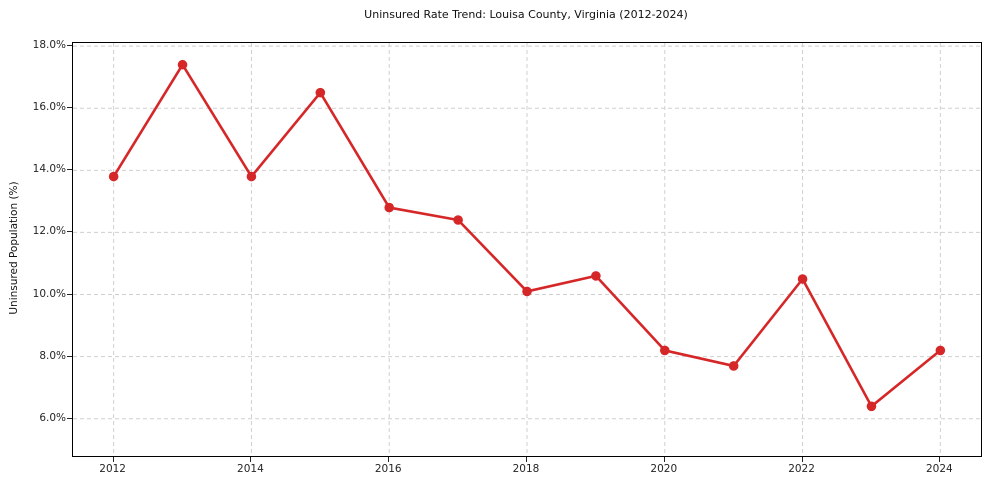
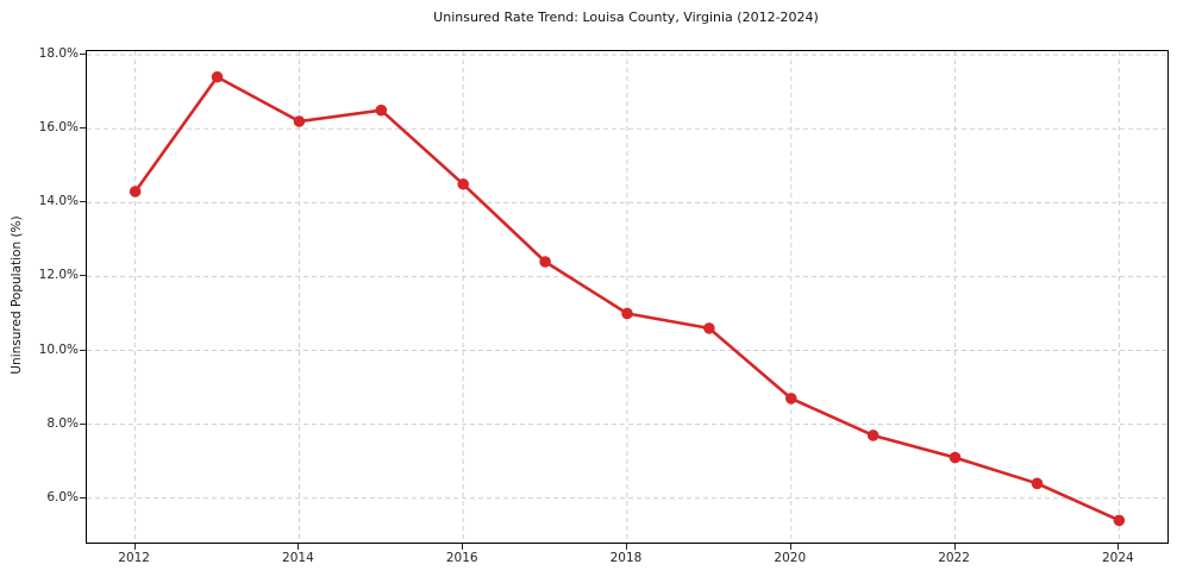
2012: 13.8% -> 14.3%
2014: 13.8% -> 16.2%
2016: 12.8% -> 14.5%
2018: 10.1% -> 11.0%
2020: 8.2% -> 8.7%
2022: 10.5% -> 7.1%
2024: 8.2% -> 5.4%
